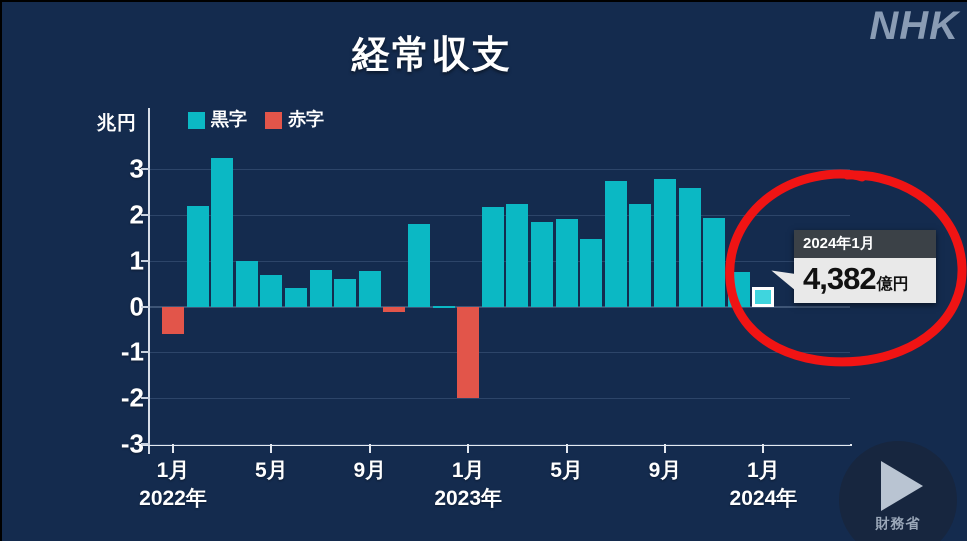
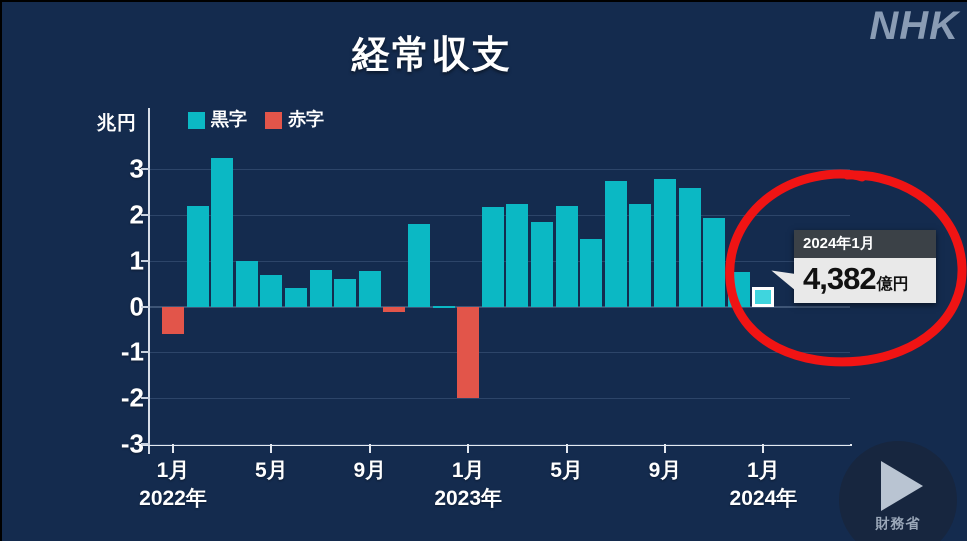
2023年5月: 1.9 -> 2.2
